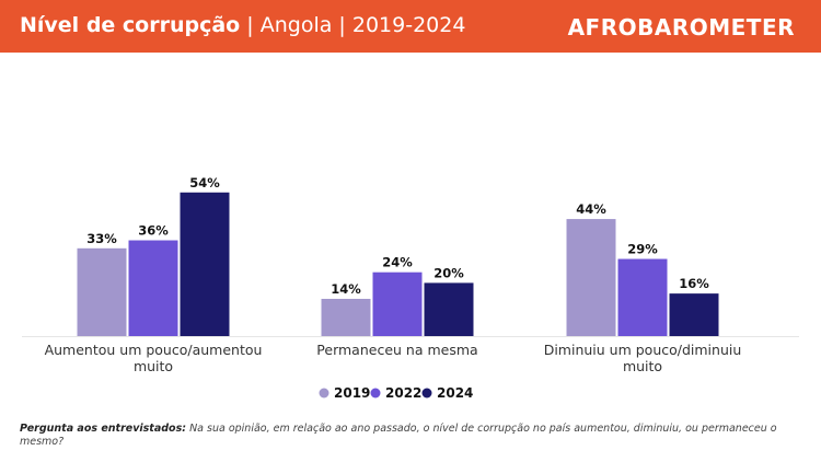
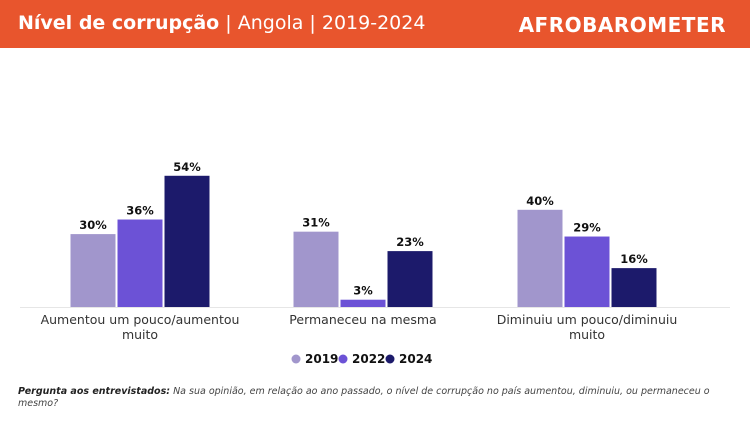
2019/Aumentou um pouco/aumentou muito: 33% -> 30%
2019/Permaneceu na mesma: 14% -> 31%
2022/Permaneceu na mesma: 24% -> 3%
2024/Permaneceu na mesma: 20% -> 23%
2019/Diminuiu um pouco/diminuiu muito: 44% -> 40%
